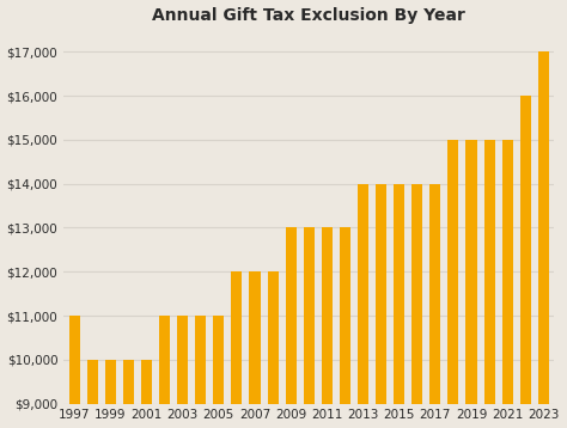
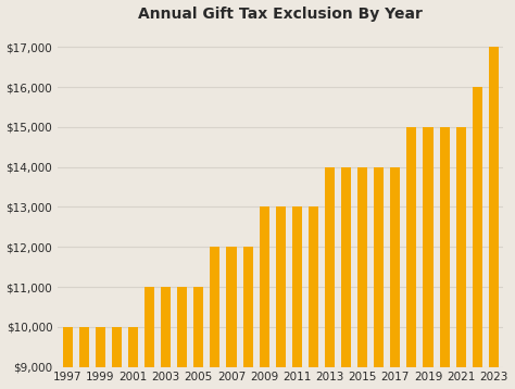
1997: $11,000 -> $10,000
